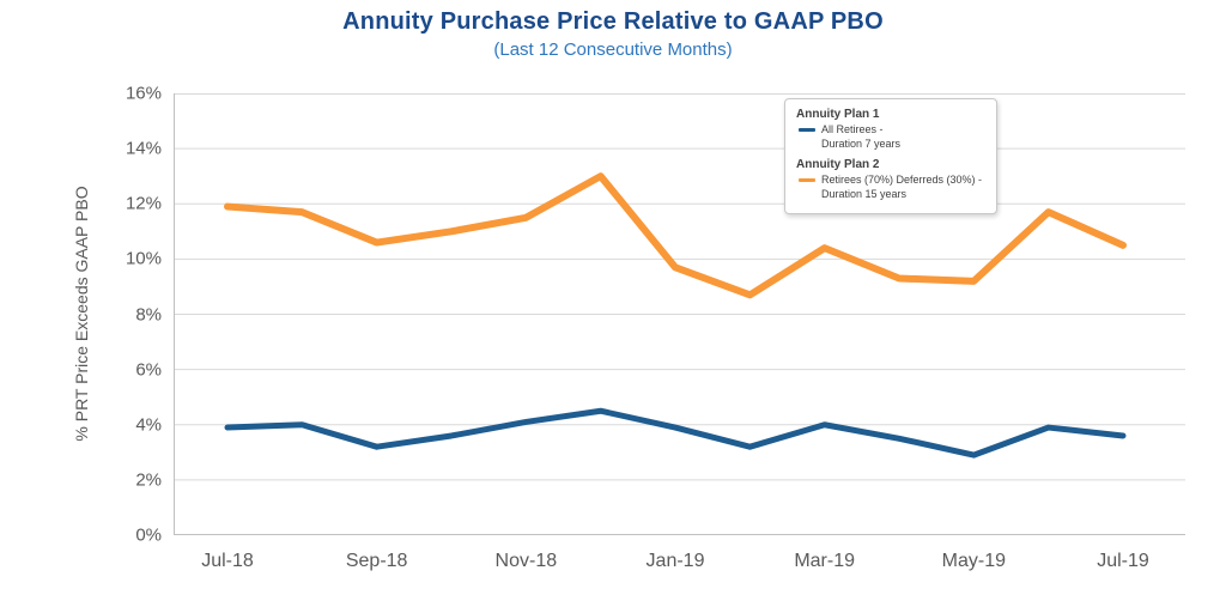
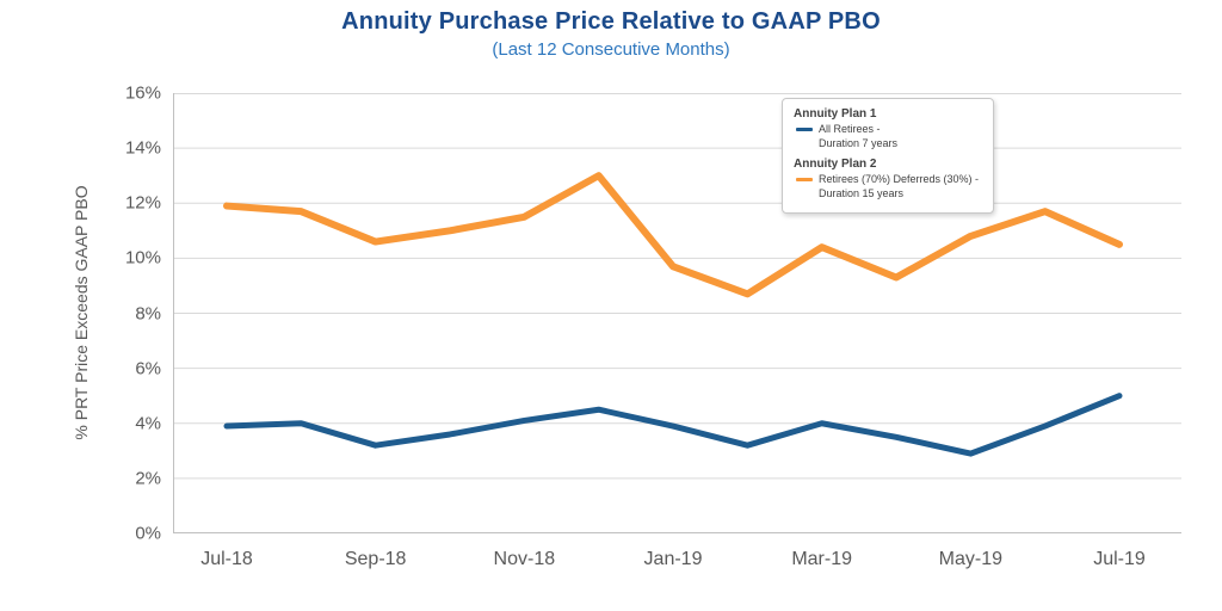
Annuity Plan 2/May-19: 9.2% -> 10.8%
Annuity Plan 1/Jul-19: 3.6% -> 5.0%
